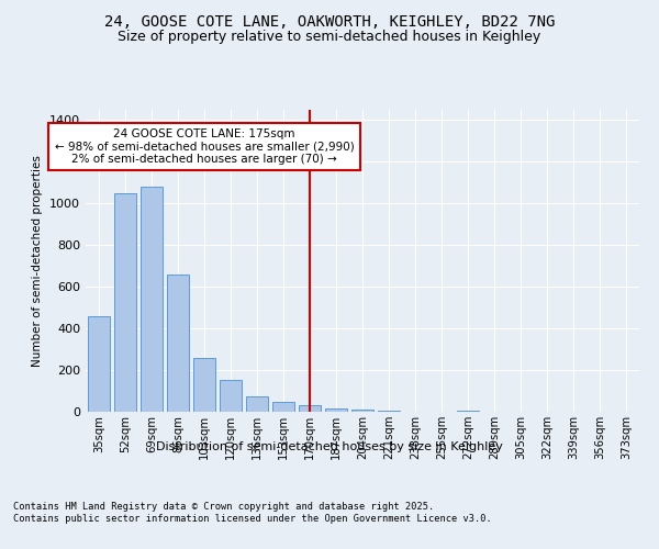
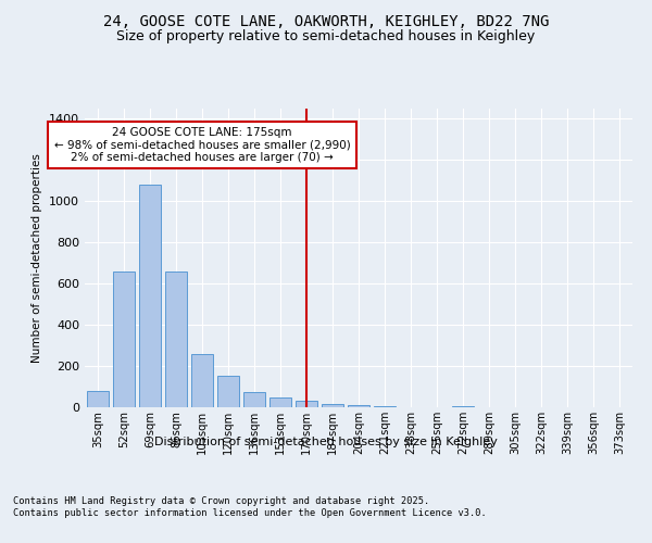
35sqm: 460 -> 80
52sqm: 1050 -> 660
